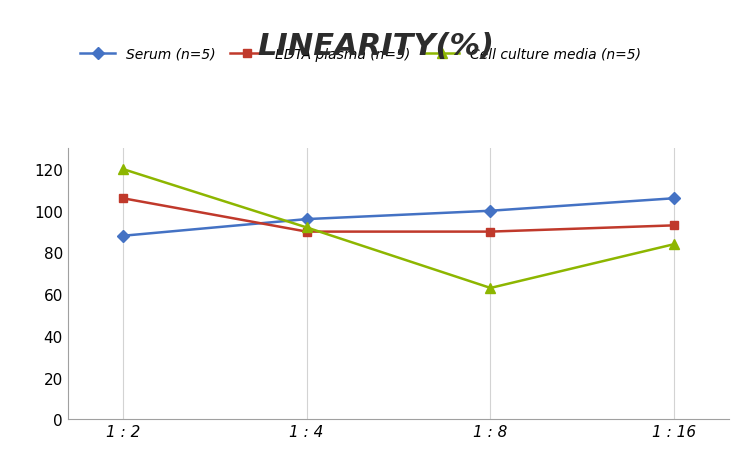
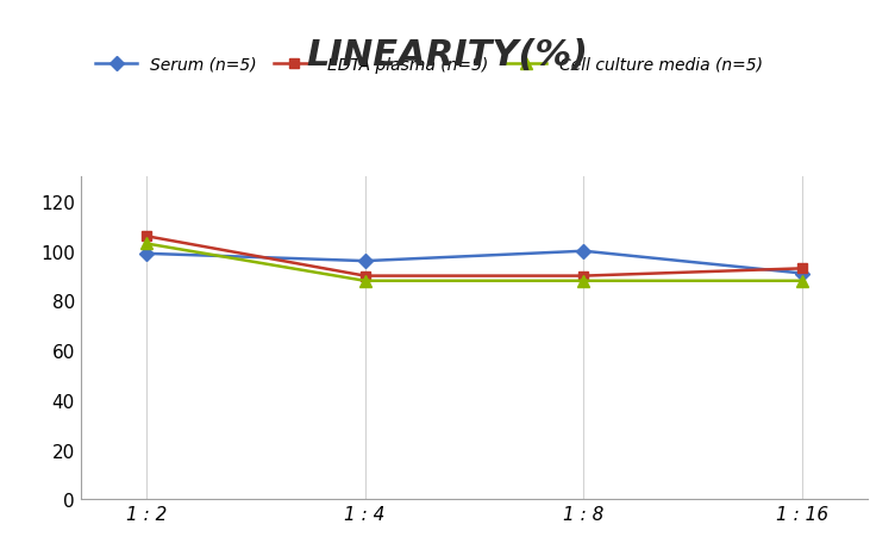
Serum (n=5)/1 : 2: 88 -> 99
Cell culture media (n=5)/1 : 2: 120 -> 103
Cell culture media (n=5)/1 : 4: 92 -> 88
Cell culture media (n=5)/1 : 8: 63 -> 88
Serum (n=5)/1 : 16: 106 -> 91
Cell culture media (n=5)/1 : 16: 84 -> 88
